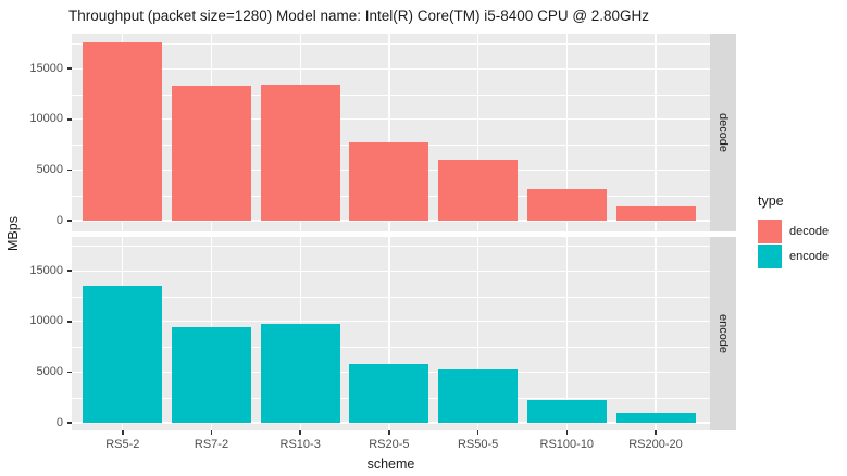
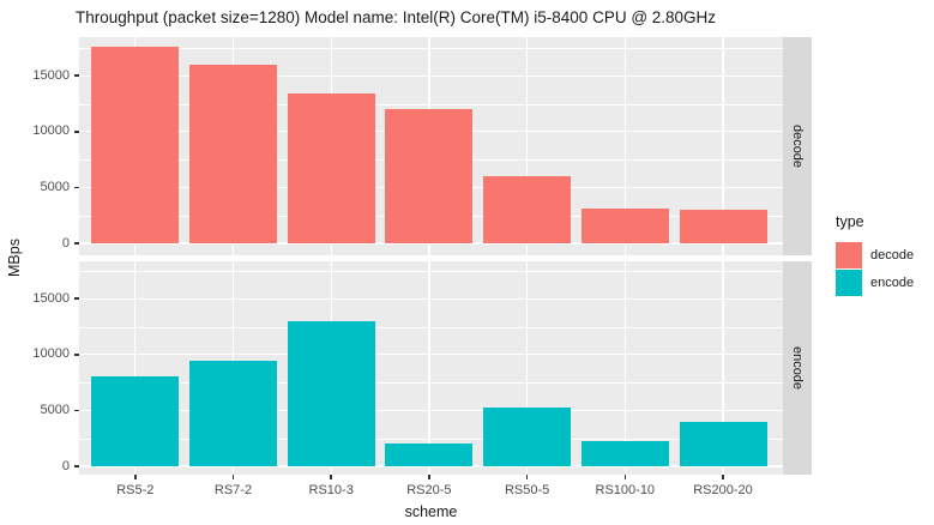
encode/RS5-2: 14000 -> 8000
decode/RS7-2: 13000 -> 16000
encode/RS10-3: 10000 -> 13000
decode/RS20-5: 8000 -> 12000
encode/RS20-5: 6000 -> 2000
decode/RS200-20: 1000 -> 3000
encode/RS200-20: 1000 -> 4000
